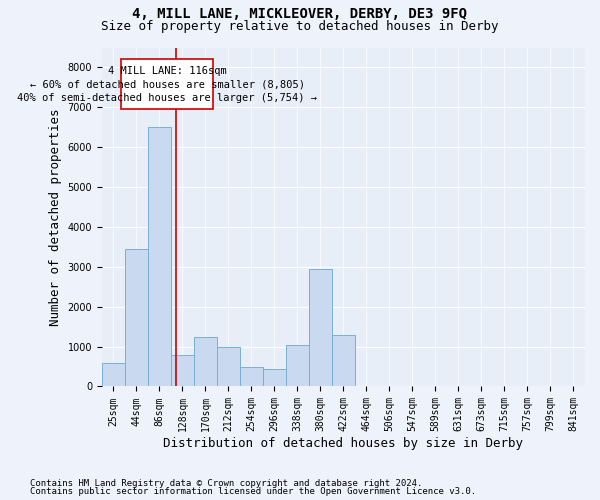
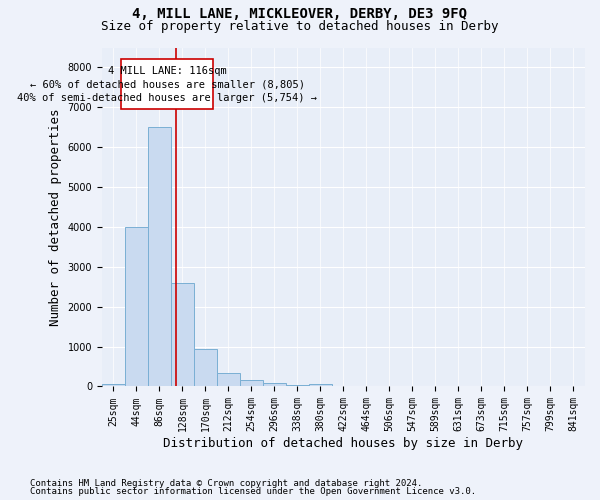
25sqm: 600 -> 50
44sqm: 3450 -> 4000
128sqm: 800 -> 2600
170sqm: 1250 -> 950
212sqm: 1000 -> 350
254sqm: 500 -> 150
296sqm: 450 -> 80
338sqm: 1050 -> 30
380sqm: 2950 -> 50
422sqm: 1300 -> 10
